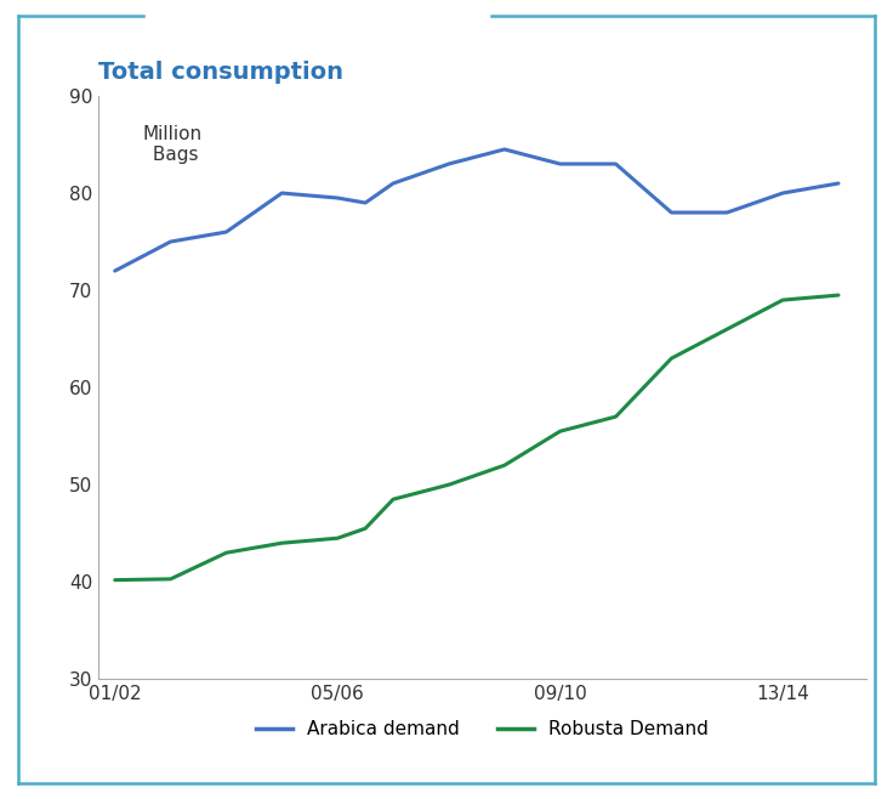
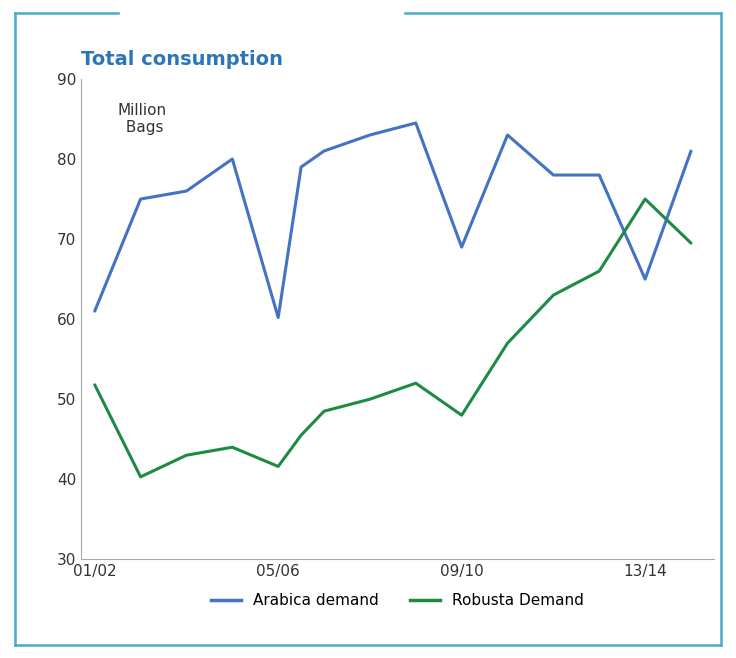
Arabica demand/01/02: 72.0 -> 61.0
Robusta Demand/01/02: 40.2 -> 51.8
Arabica demand/05/06: 79.5 -> 60.2
Robusta Demand/05/06: 44.5 -> 41.6
Arabica demand/09/10: 83.0 -> 69.0
Robusta Demand/09/10: 55.5 -> 48.0
Arabica demand/13/14: 80.0 -> 65.0
Robusta Demand/13/14: 69.0 -> 75.0
